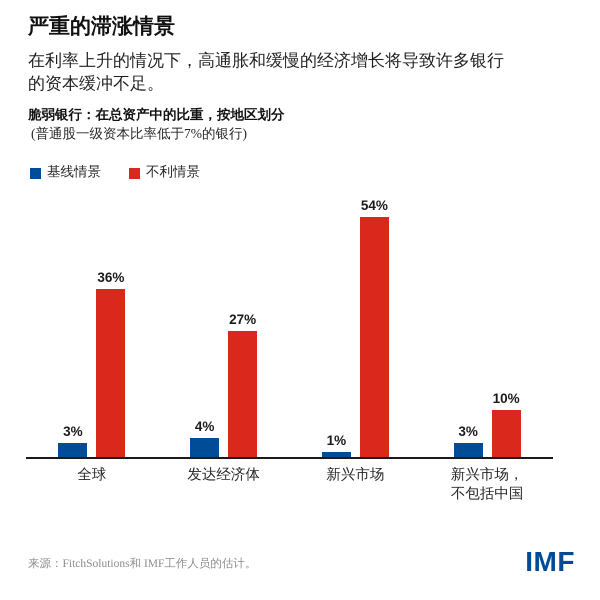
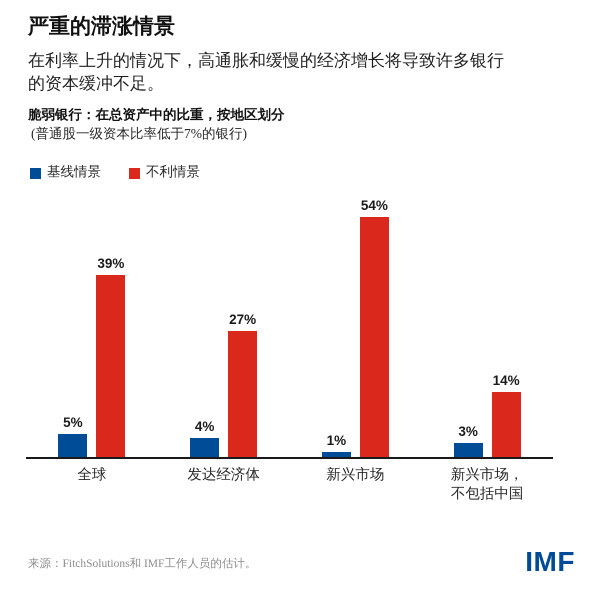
基线情景/全球: 3% -> 5%
不利情景/全球: 36% -> 39%
不利情景/新兴市场， 不包括中国: 10% -> 14%
